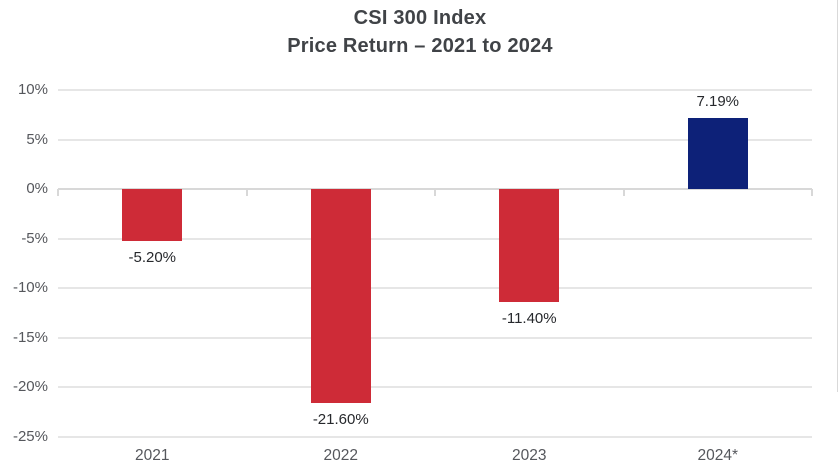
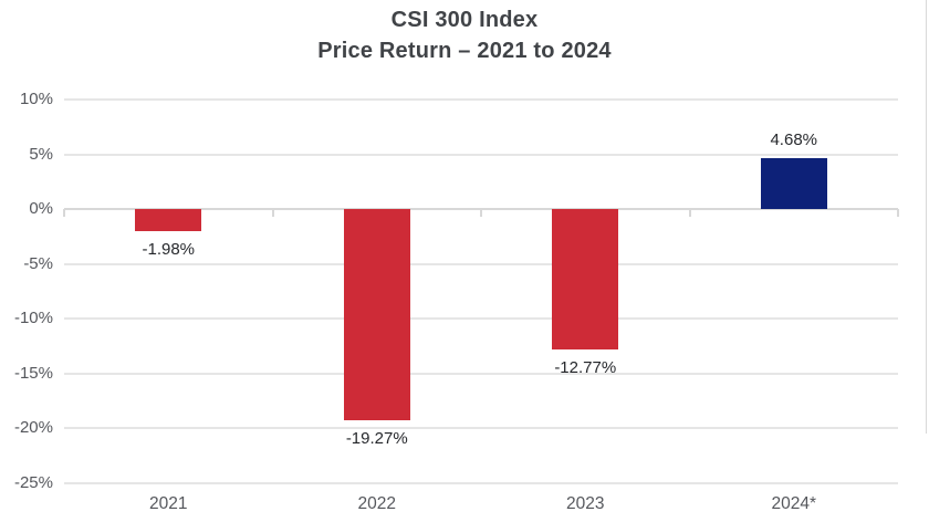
2021: -5.20% -> -1.98%
2022: -21.60% -> -19.27%
2023: -11.40% -> -12.77%
2024*: 7.19% -> 4.68%
